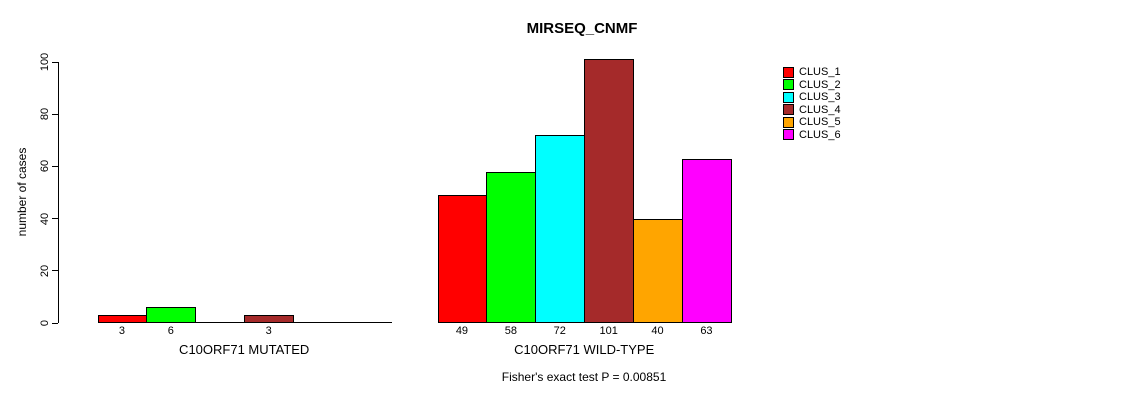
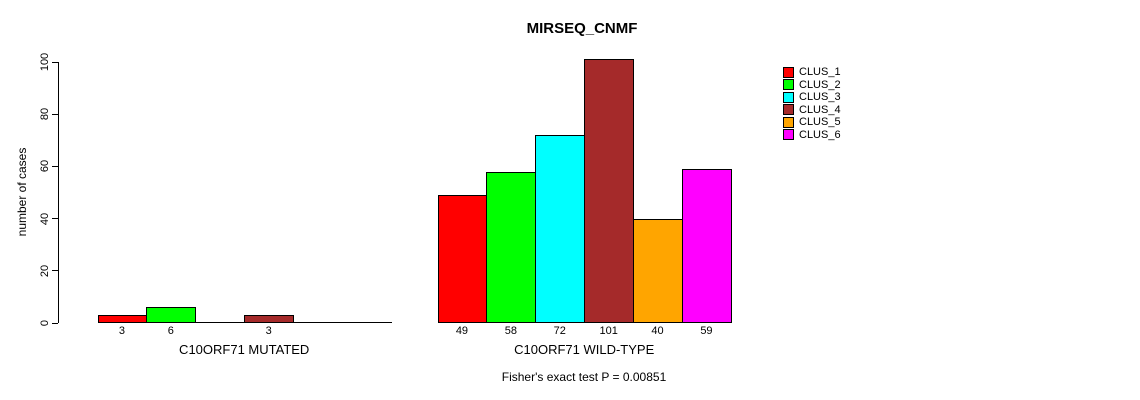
CLUS_6/C10ORF71 WILD-TYPE: 63 -> 59
